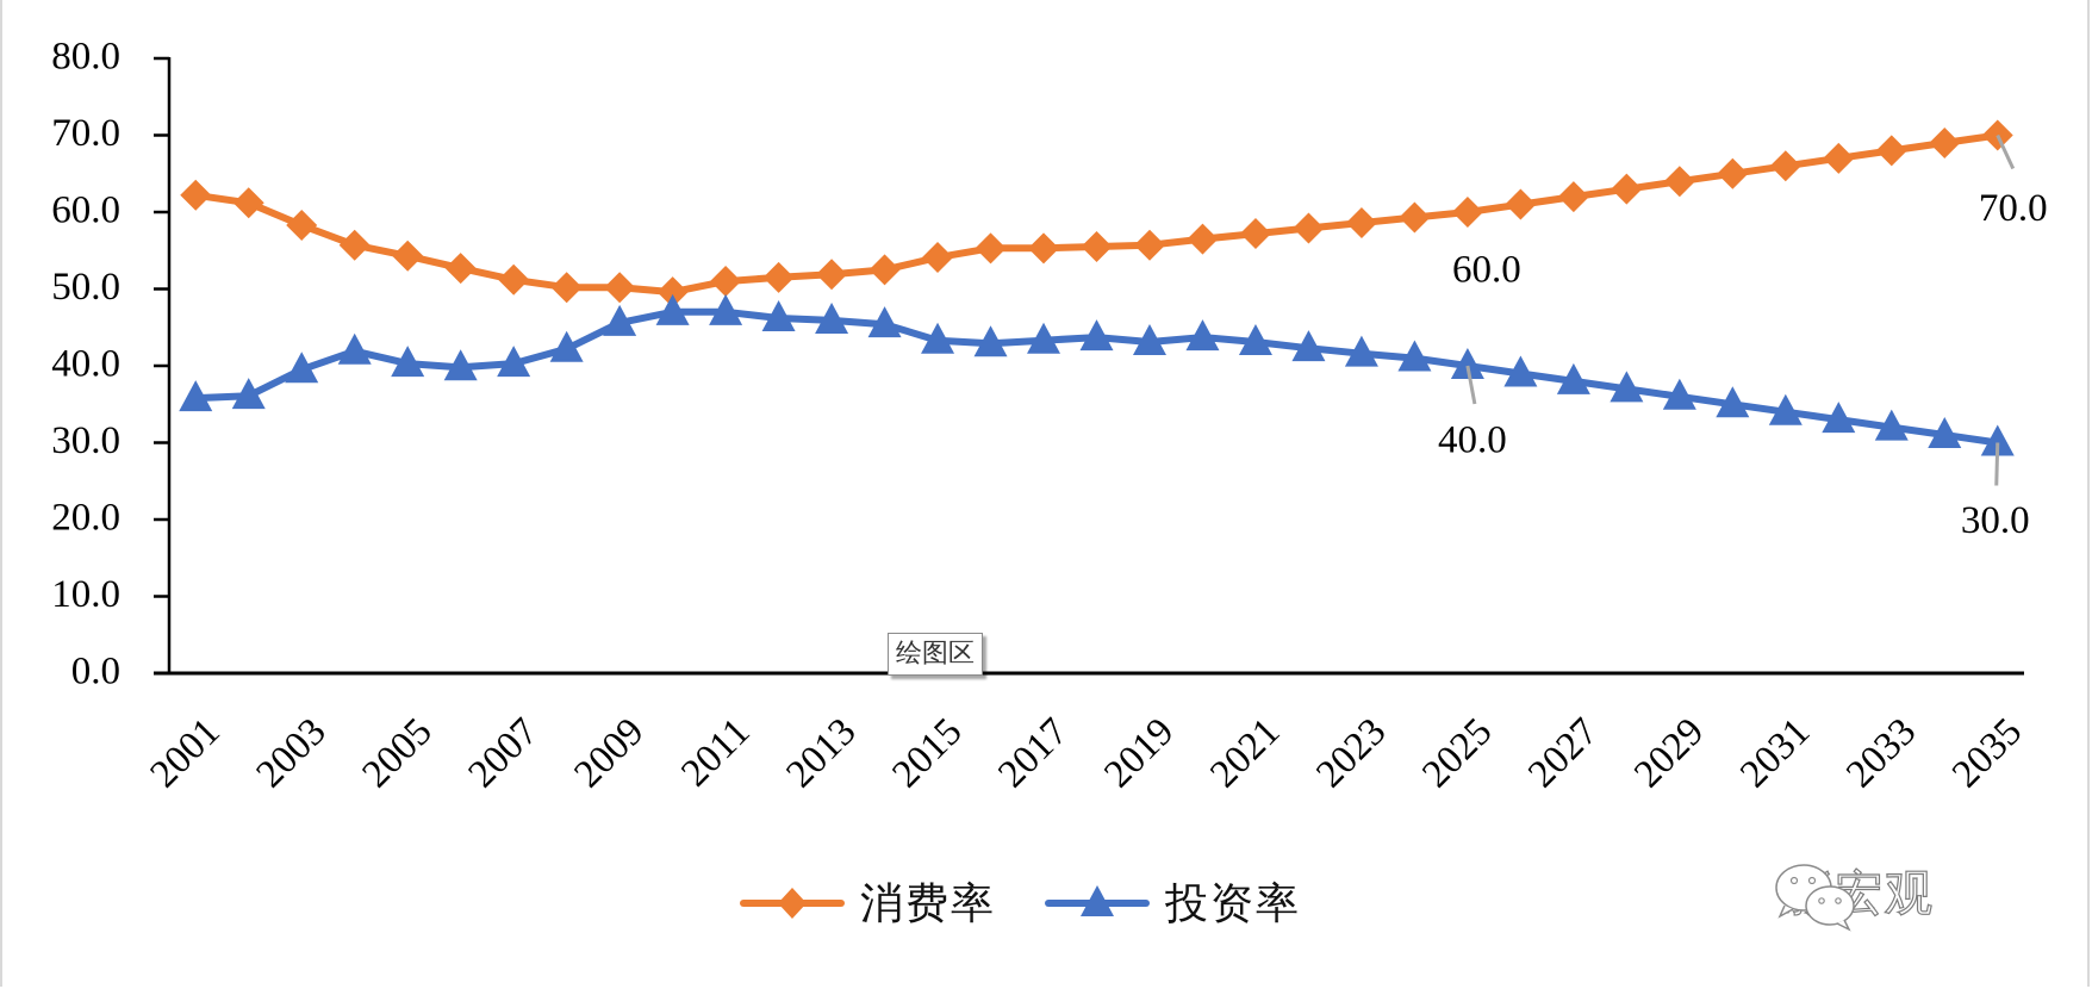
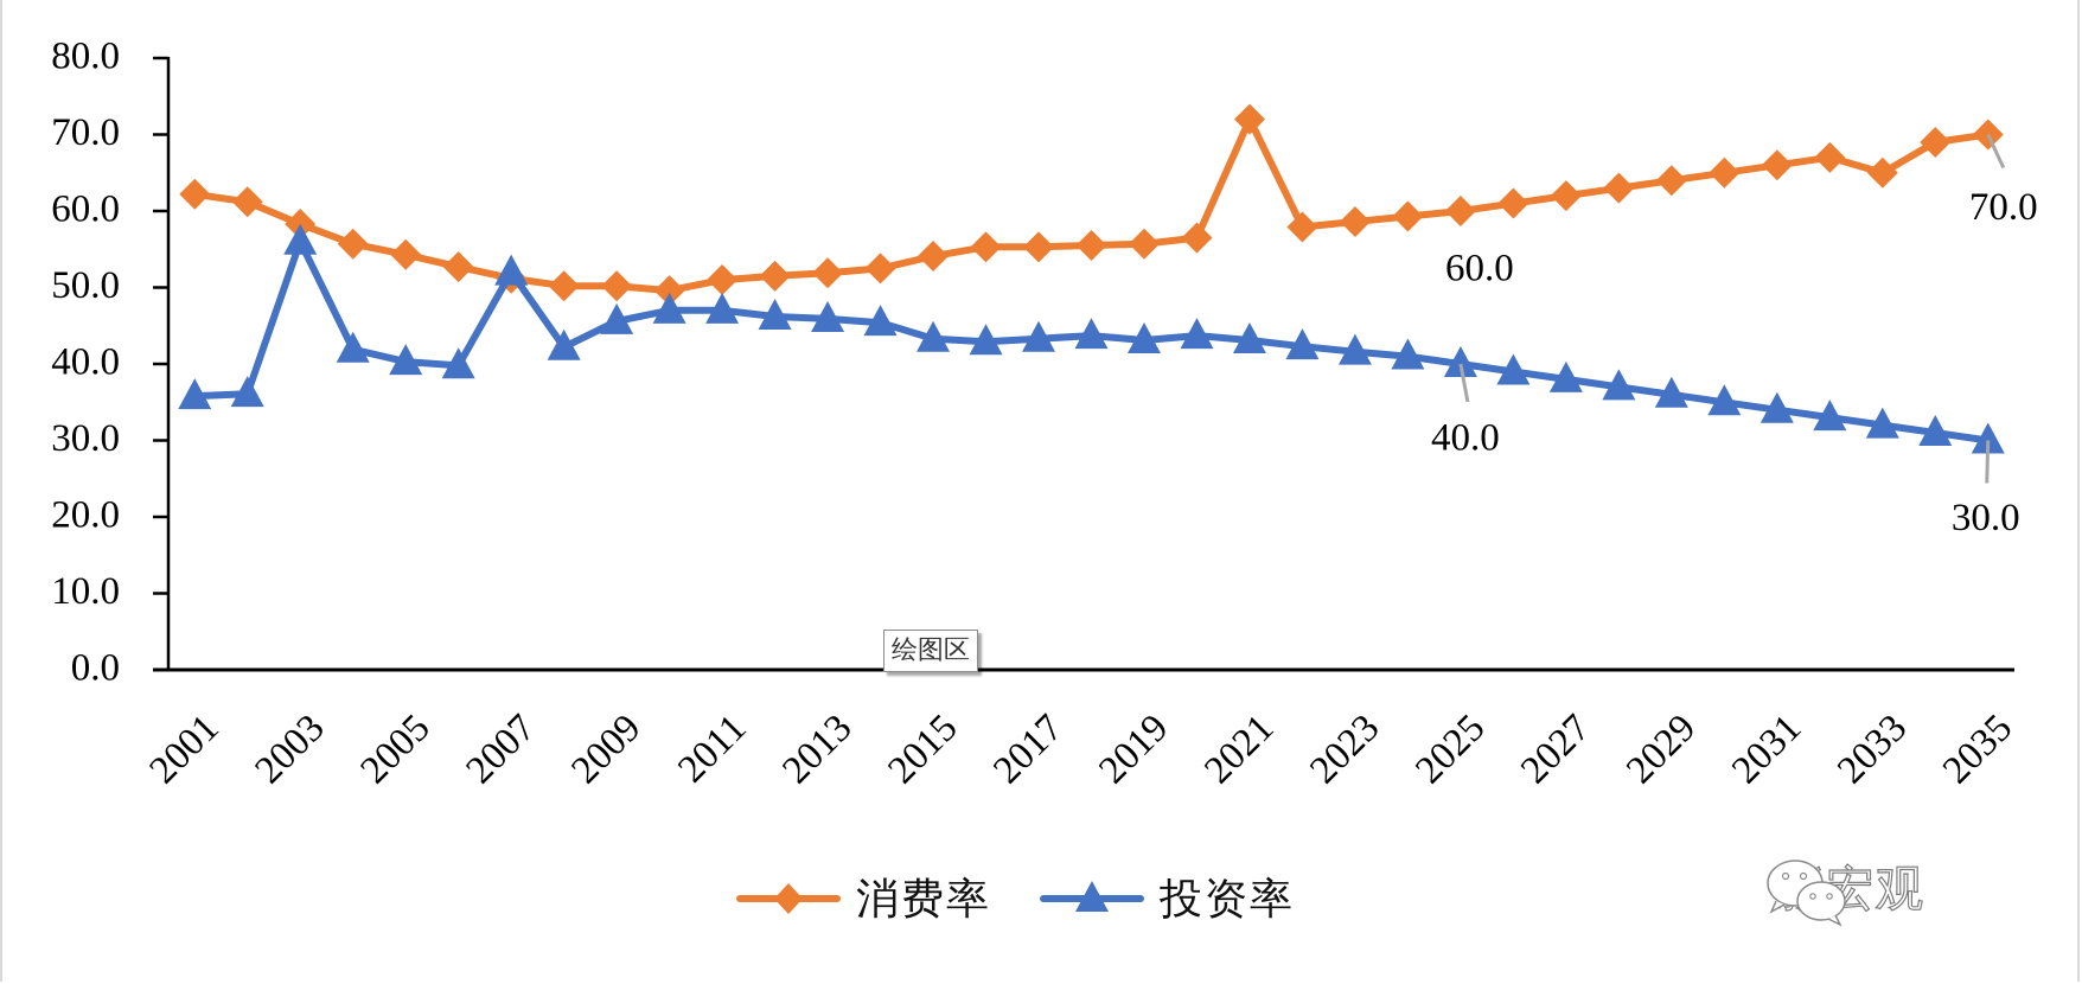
投资率/2003: 40 -> 56
投资率/2007: 40 -> 52
消费率/2021: 57 -> 72
消费率/2033: 68 -> 65
